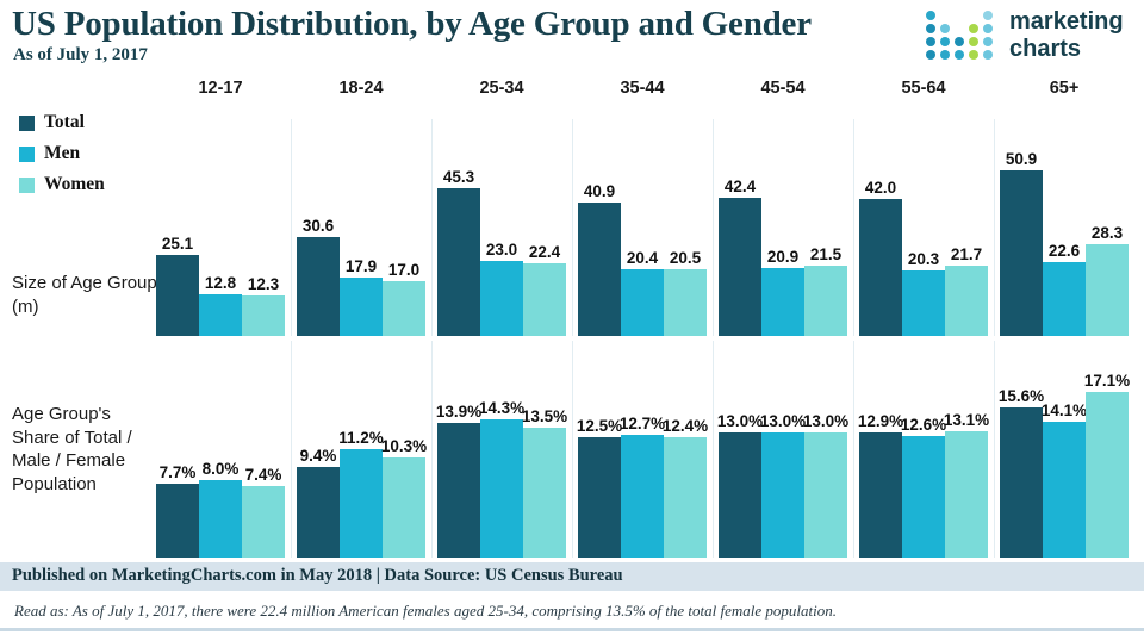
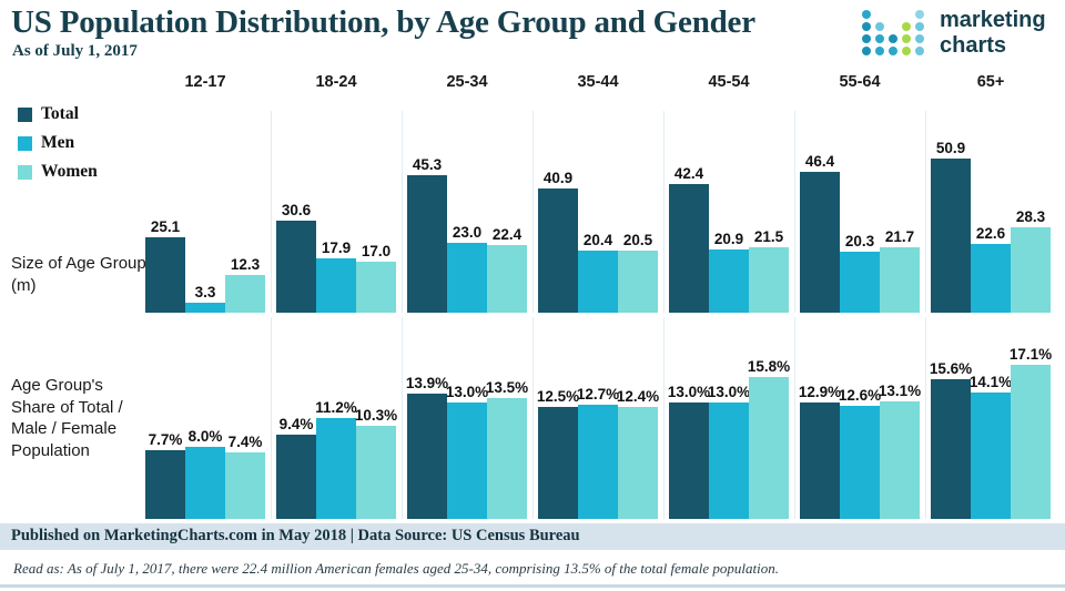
Size of Age Group (m)/Men/12-17: 12.8 -> 3.3
Size of Age Group (m)/Total/55-64: 42.0 -> 46.4
Age Group's Share of Total / Male / Female Population/Men/25-34: 14.3% -> 13.0%
Age Group's Share of Total / Male / Female Population/Women/45-54: 13.0% -> 15.8%
